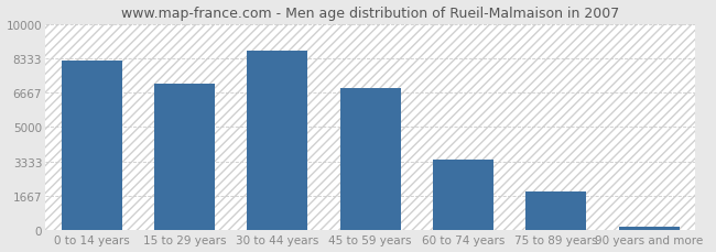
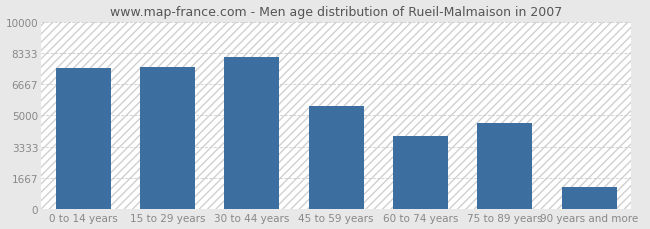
0 to 14 years: 8200 -> 7500
15 to 29 years: 7100 -> 7600
30 to 44 years: 8700 -> 8100
45 to 59 years: 6900 -> 5500
60 to 74 years: 3400 -> 3900
75 to 89 years: 1900 -> 4600
90 years and more: 200 -> 1200
